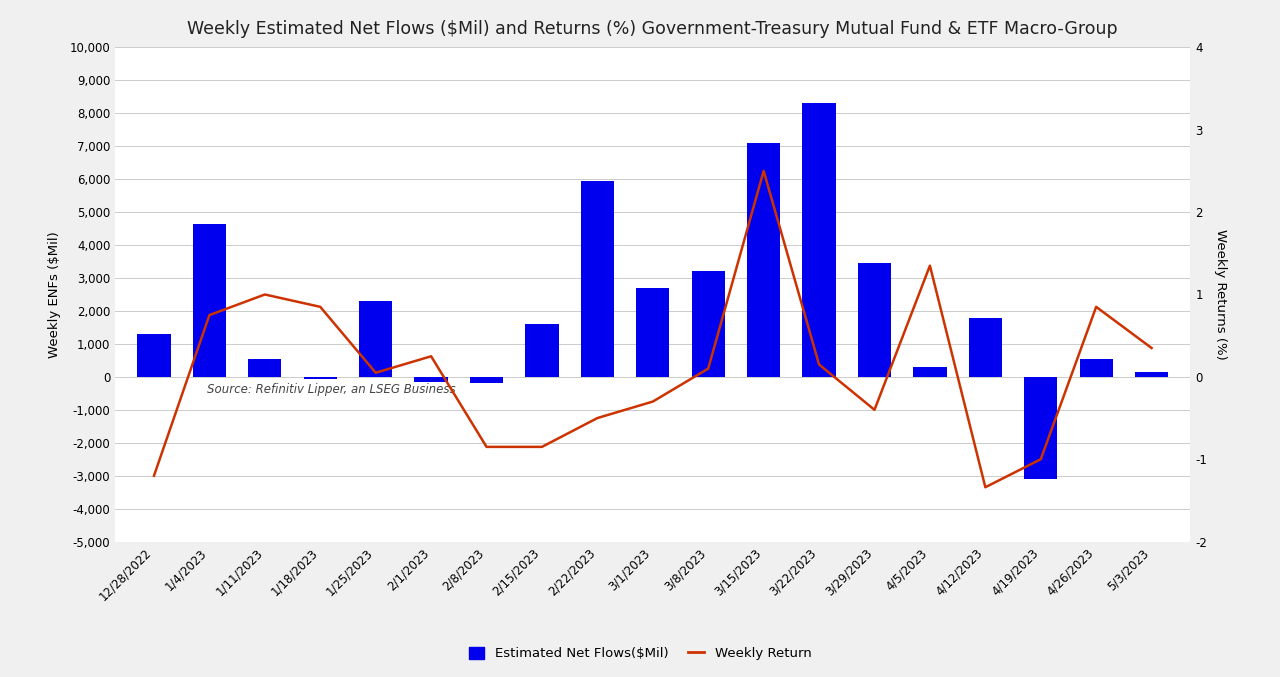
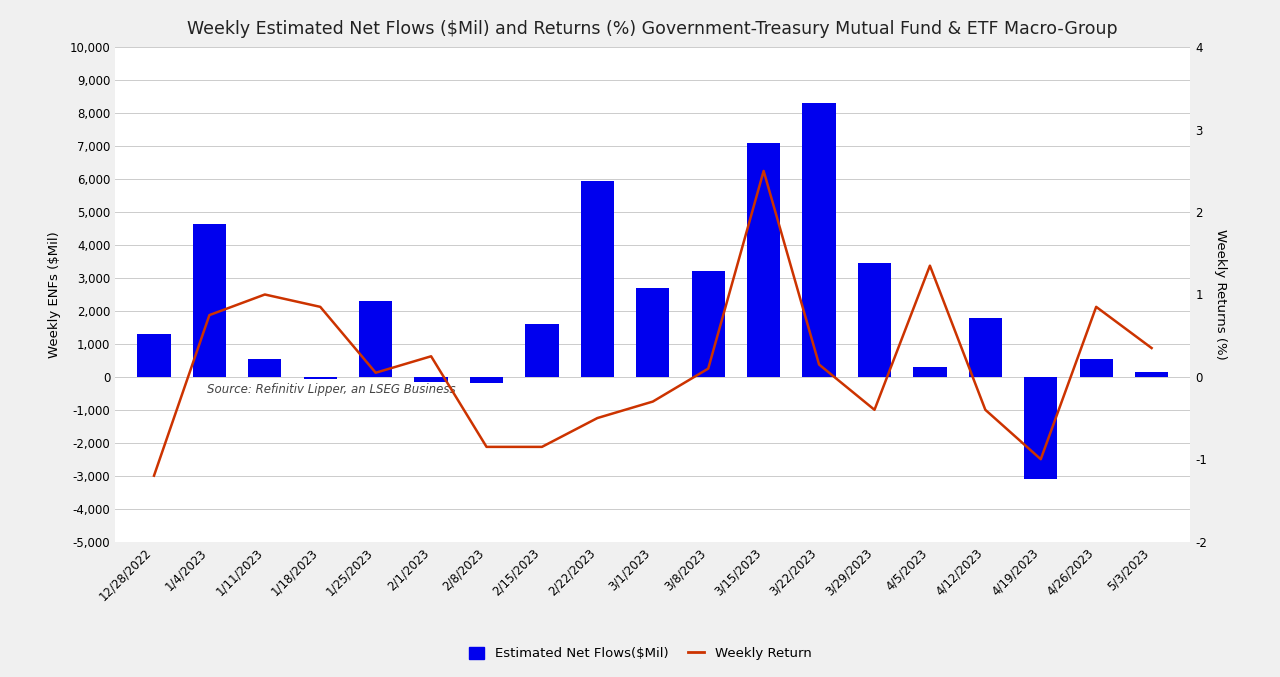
Weekly Return/4/12/2023: -1.34 -> -0.40
